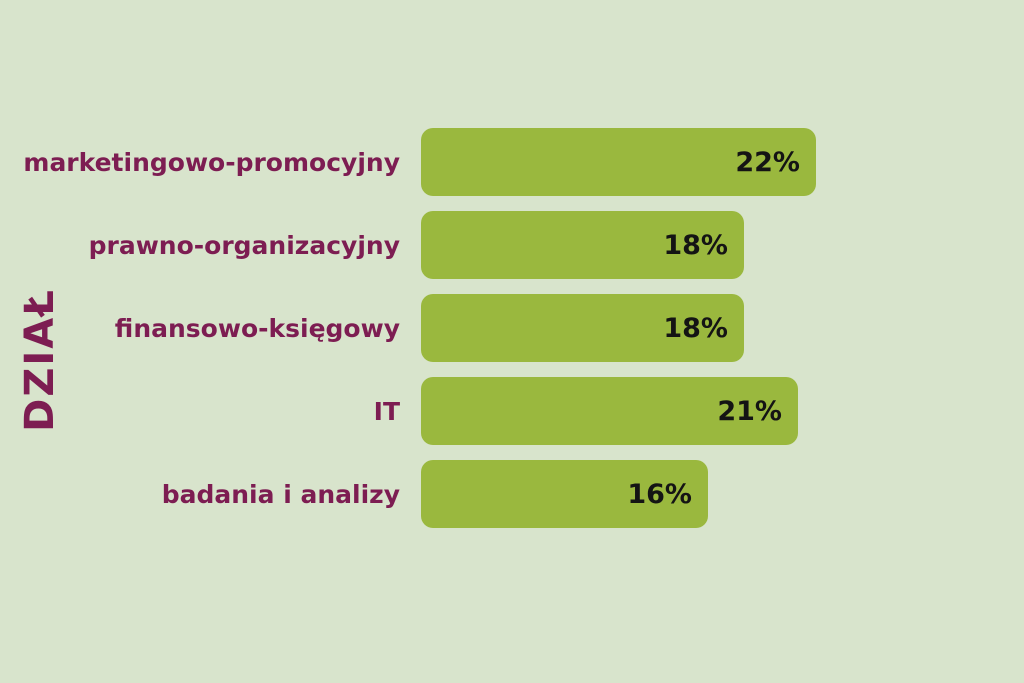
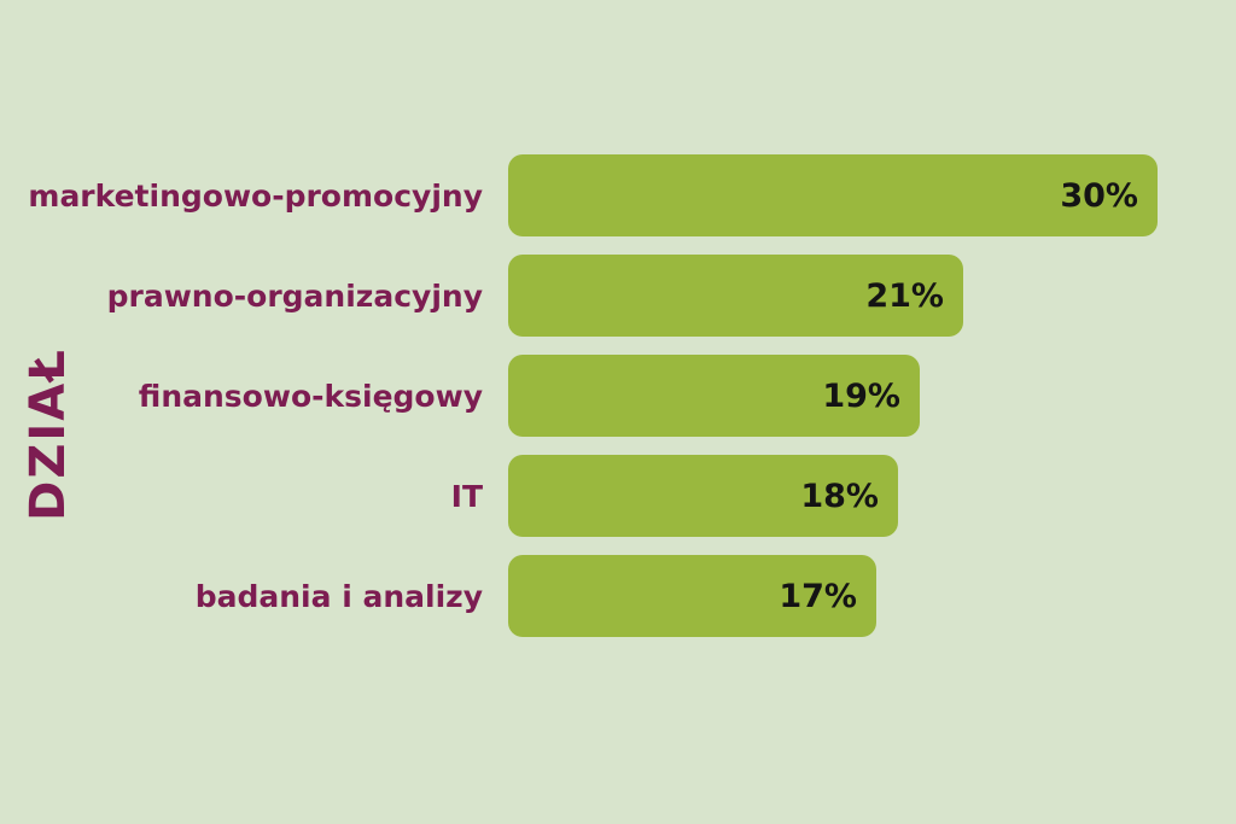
marketingowo-promocyjny: 22% -> 30%
prawno-organizacyjny: 18% -> 21%
finansowo-księgowy: 18% -> 19%
IT: 21% -> 18%
badania i analizy: 16% -> 17%
